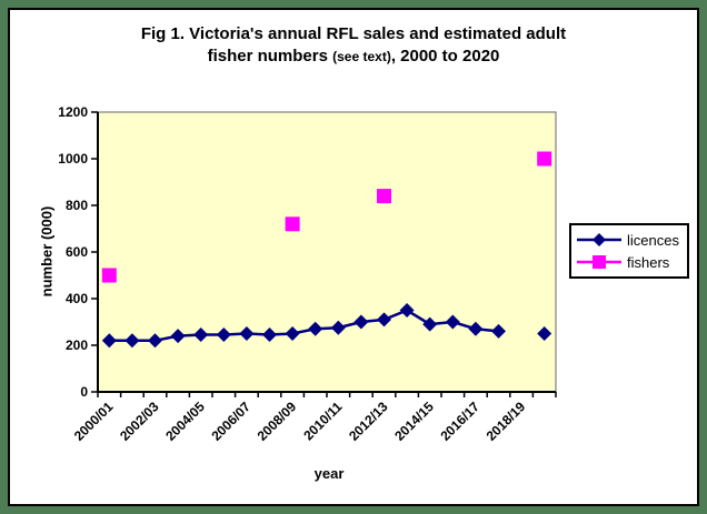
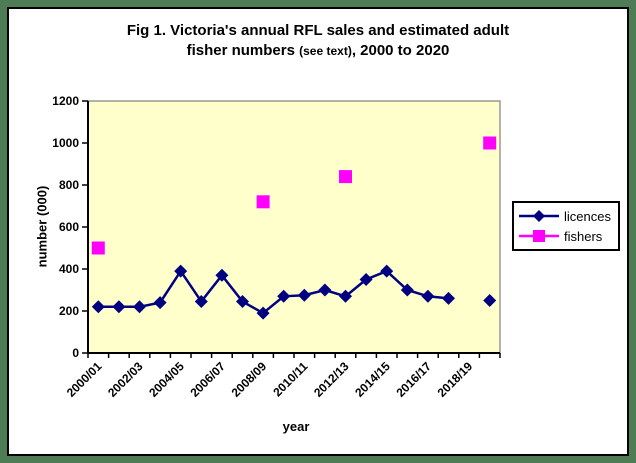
licences/2004/05: 240 -> 390
licences/2006/07: 250 -> 370
licences/2008/09: 250 -> 190
licences/2012/13: 310 -> 270
licences/2014/15: 290 -> 390
